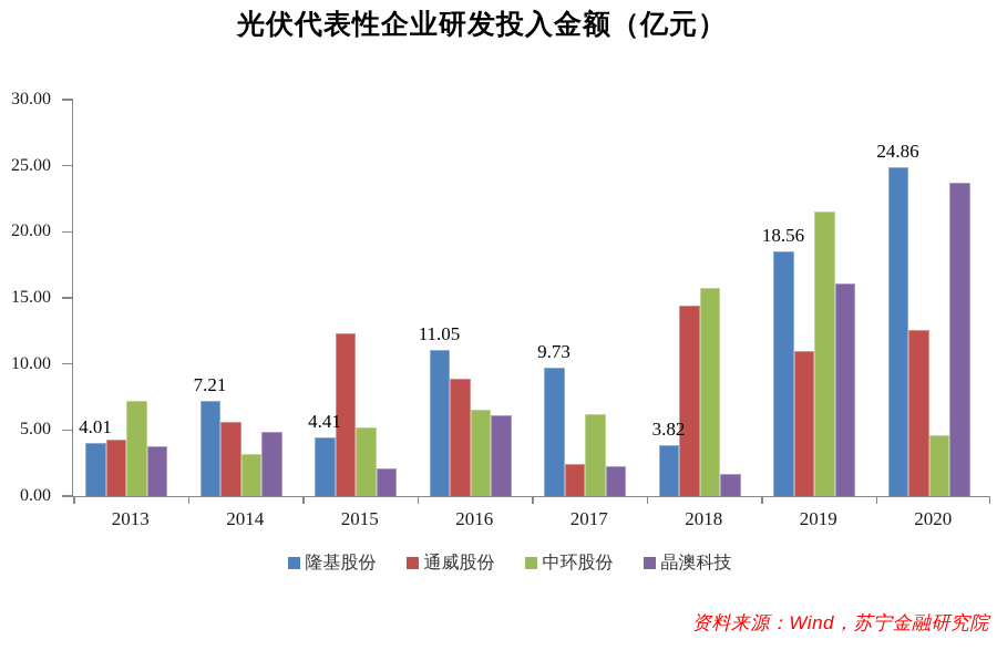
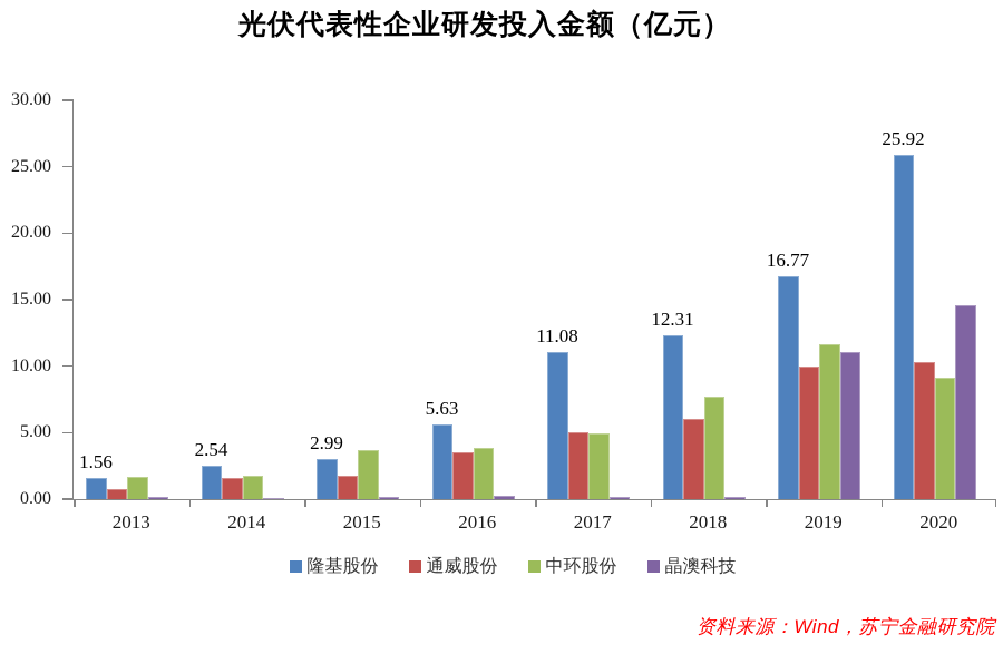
隆基股份/2013: 4.01 -> 1.56
通威股份/2013: 4.3 -> 0.7
中环股份/2013: 7.2 -> 1.7
晶澳科技/2013: 3.8 -> 0.2
隆基股份/2014: 7.21 -> 2.54
通威股份/2014: 5.6 -> 1.6
中环股份/2014: 3.2 -> 1.8
晶澳科技/2014: 4.9 -> 0.1
隆基股份/2015: 4.41 -> 2.99
通威股份/2015: 12.3 -> 1.8
中环股份/2015: 5.2 -> 3.6
晶澳科技/2015: 2.1 -> 0.1
隆基股份/2016: 11.05 -> 5.63
通威股份/2016: 8.9 -> 3.5
中环股份/2016: 6.5 -> 3.9
晶澳科技/2016: 6.1 -> 0.2
隆基股份/2017: 9.73 -> 11.08
通威股份/2017: 2.4 -> 5.0
中环股份/2017: 6.2 -> 5.0
晶澳科技/2017: 2.3 -> 0.2
隆基股份/2018: 3.82 -> 12.31
通威股份/2018: 14.4 -> 6.0
中环股份/2018: 15.8 -> 7.7
晶澳科技/2018: 1.7 -> 0.2
隆基股份/2019: 18.56 -> 16.77
通威股份/2019: 11.0 -> 9.9
中环股份/2019: 21.5 -> 11.7
晶澳科技/2019: 16.1 -> 11.1
隆基股份/2020: 24.86 -> 25.92
通威股份/2020: 12.6 -> 10.3
中环股份/2020: 4.6 -> 9.1
晶澳科技/2020: 23.7 -> 14.6
